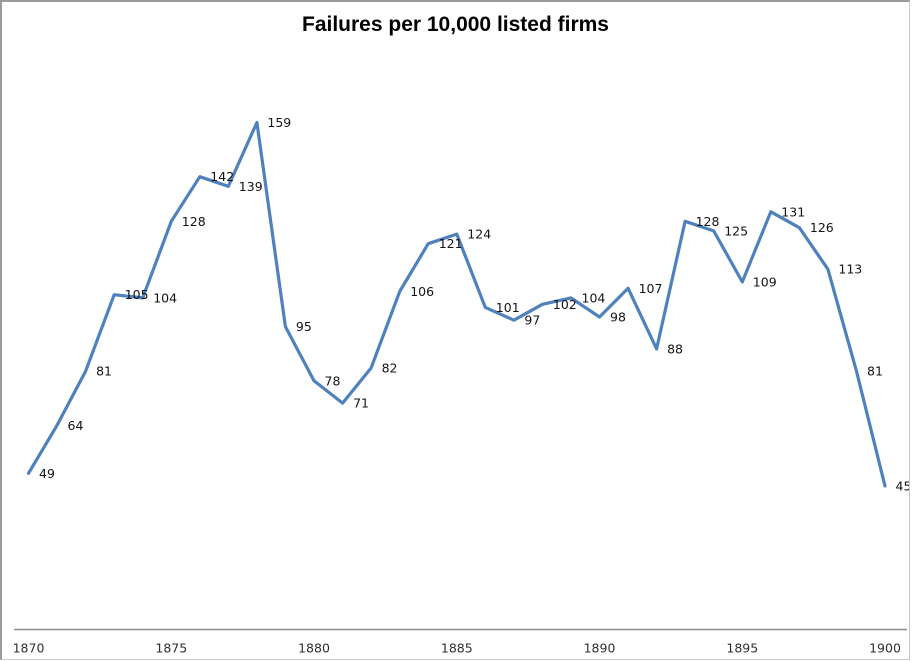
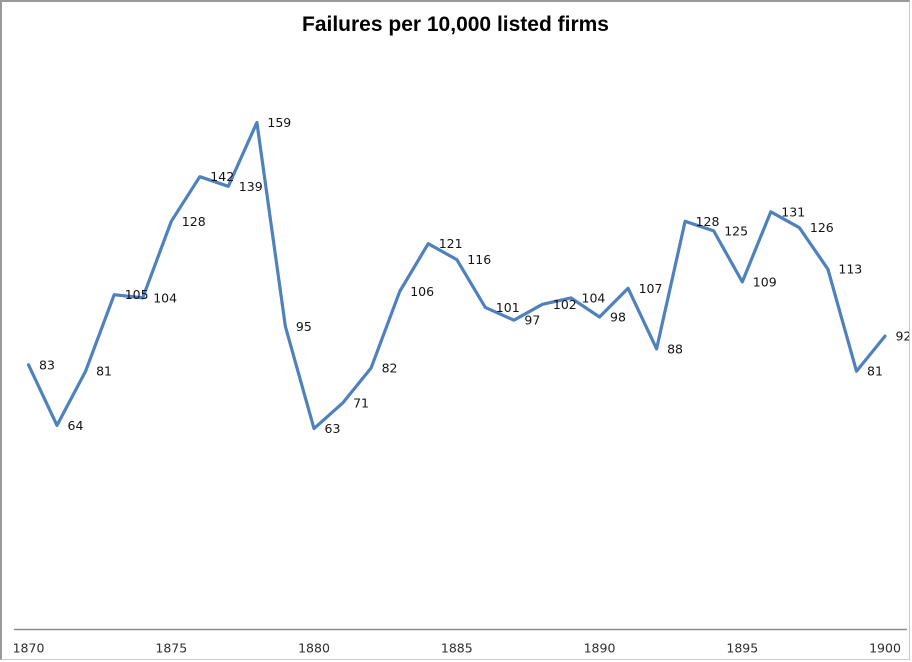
1870: 49 -> 83
1880: 78 -> 63
1885: 124 -> 116
1900: 45 -> 92
